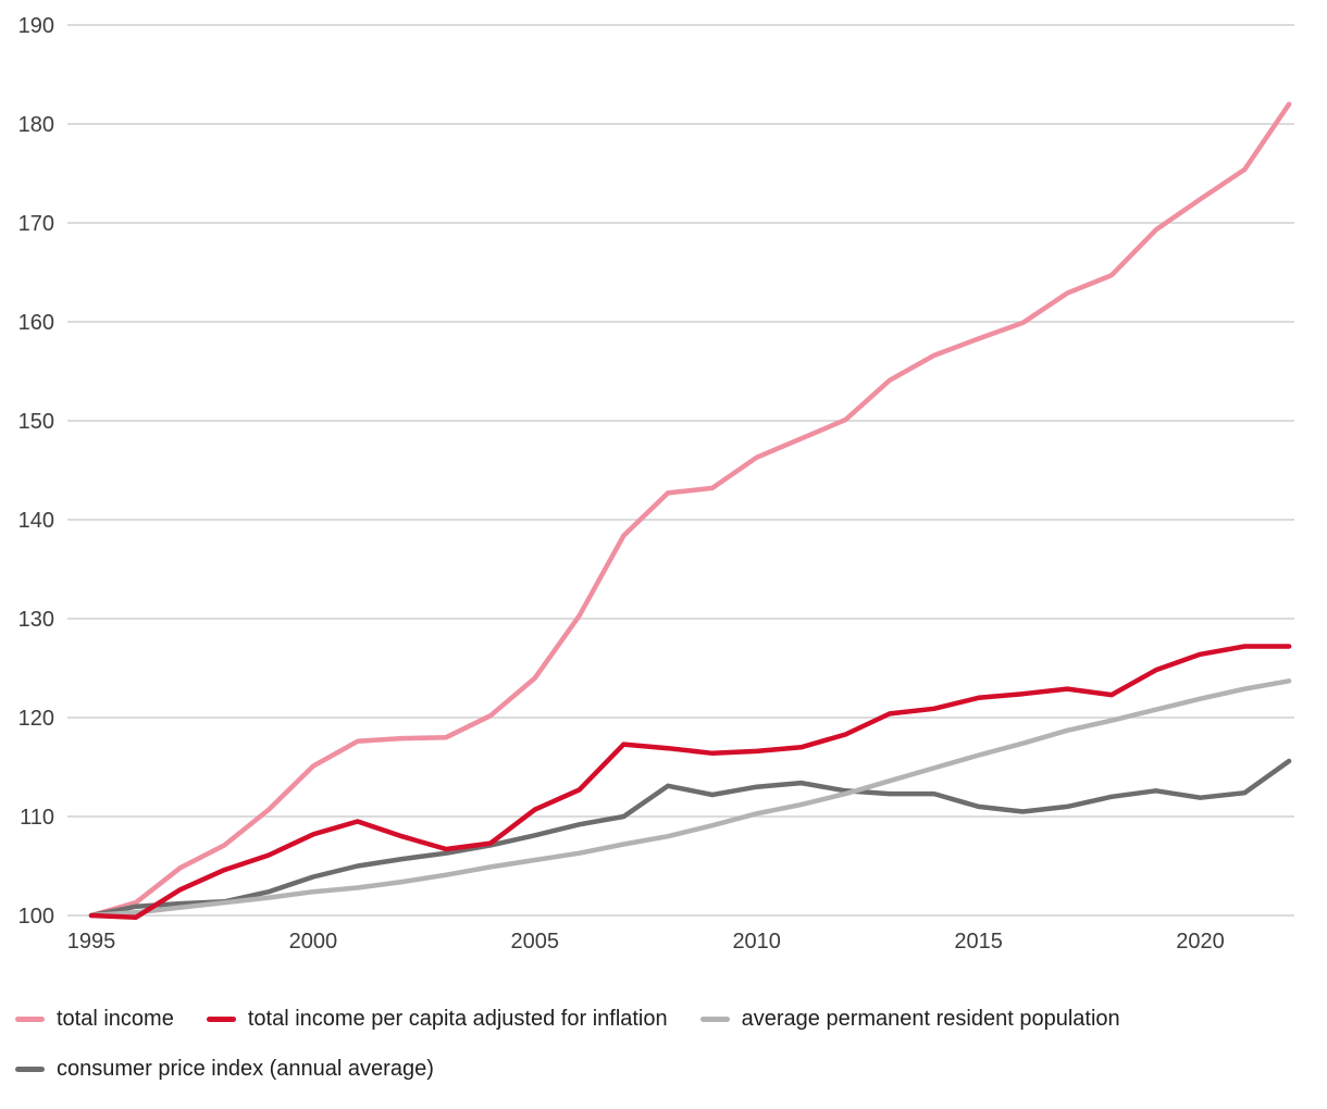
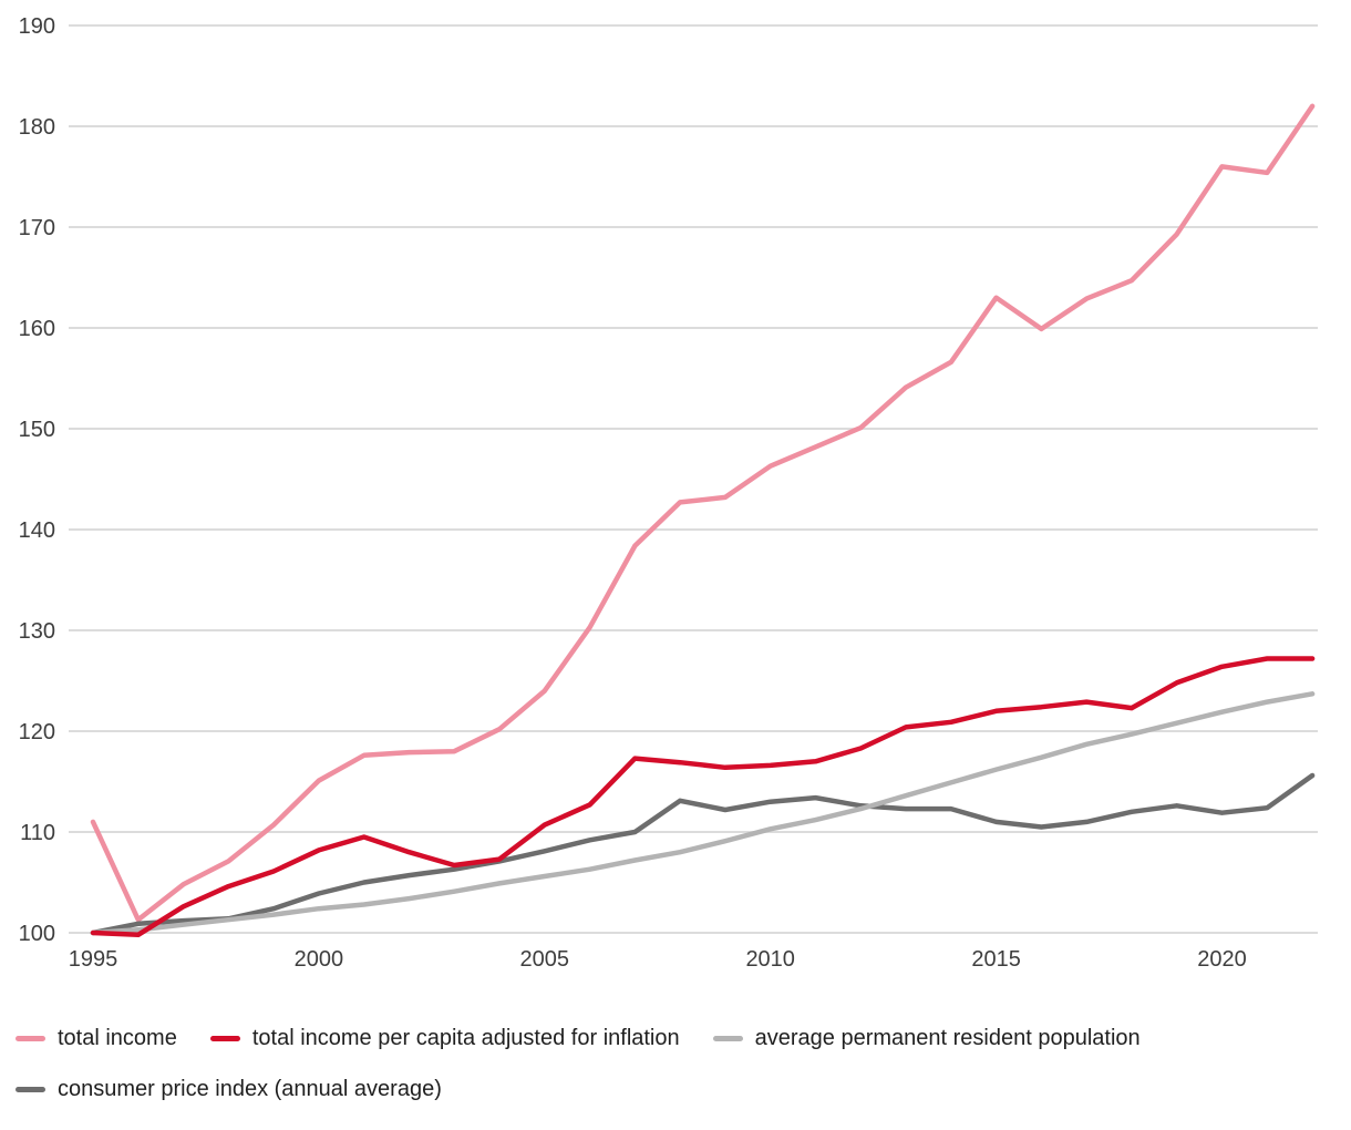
total income/1995: 100 -> 111
total income/2015: 158 -> 163
total income/2020: 172 -> 176
